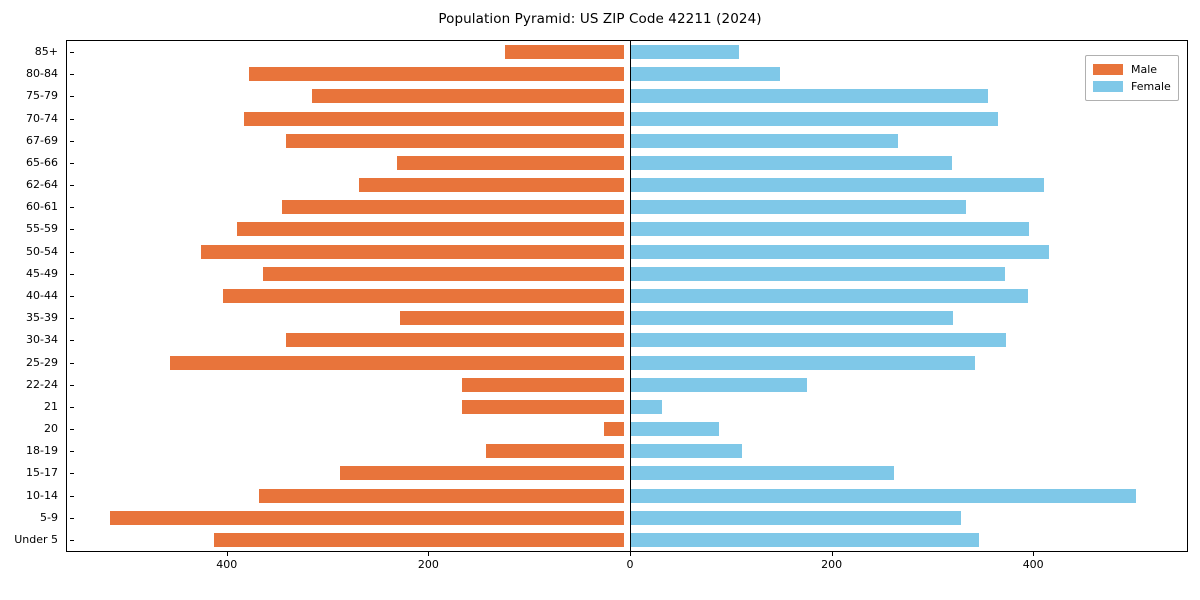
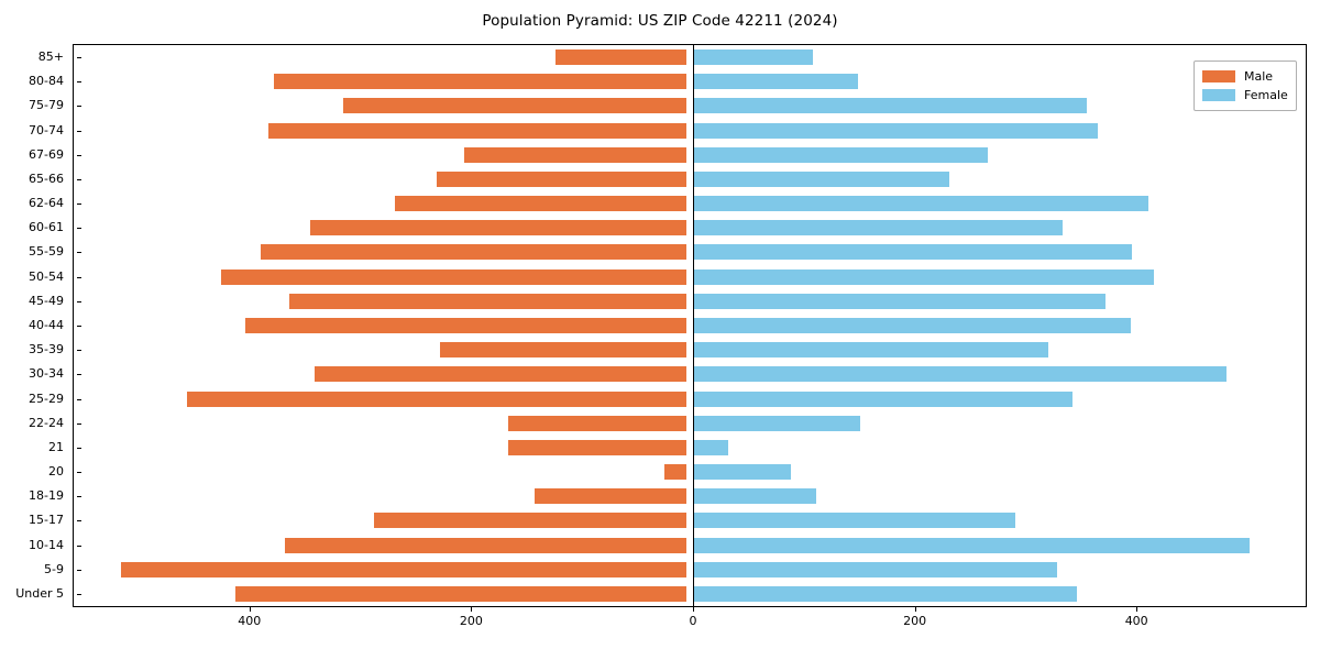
Male/67-69: 340 -> 200
Female/65-66: 320 -> 230
Female/30-34: 370 -> 480
Female/22-24: 180 -> 150
Female/15-17: 260 -> 290
